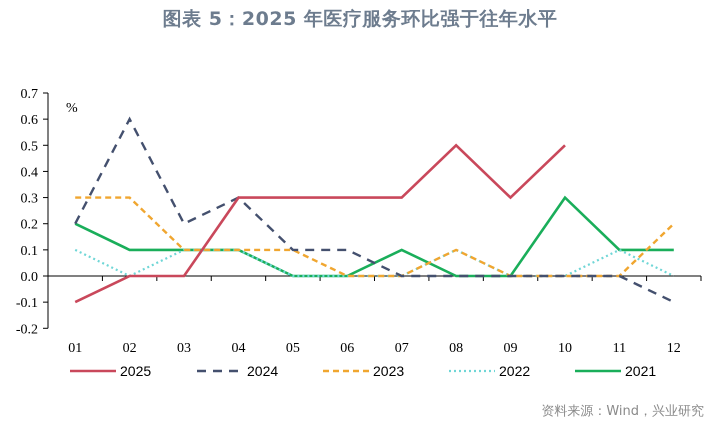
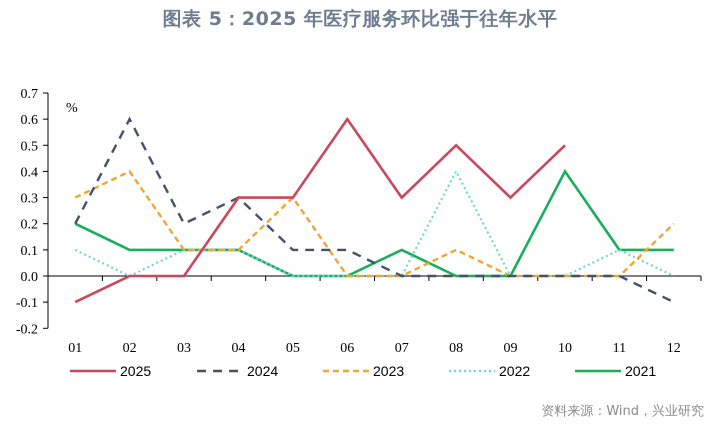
2023/02: 0.3 -> 0.4
2023/05: 0.1 -> 0.3
2025/06: 0.3 -> 0.6
2022/08: 0.1 -> 0.4
2021/10: 0.3 -> 0.4
